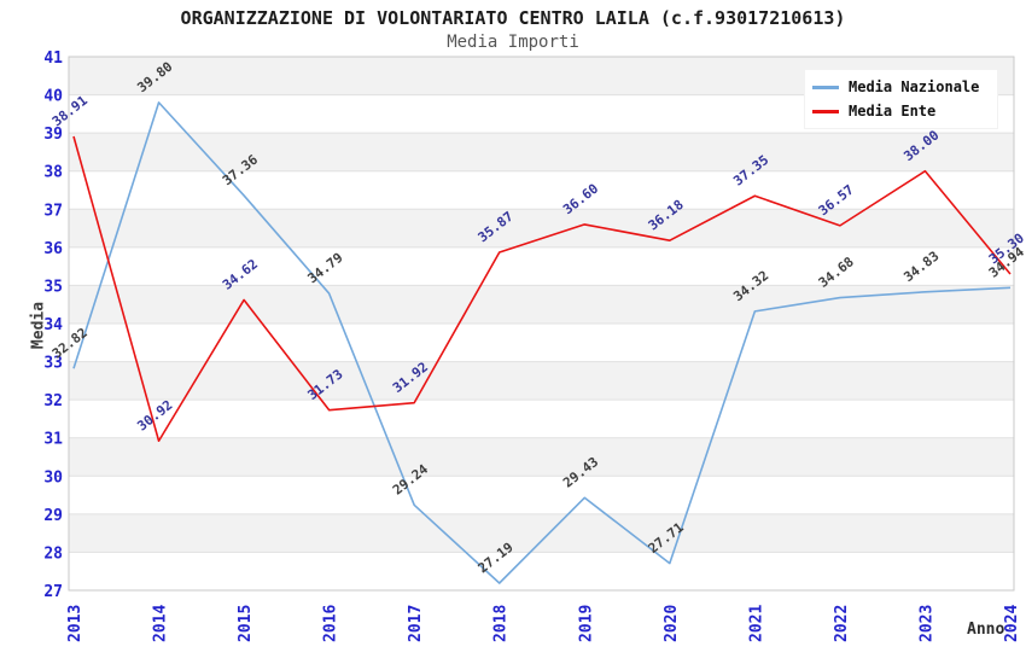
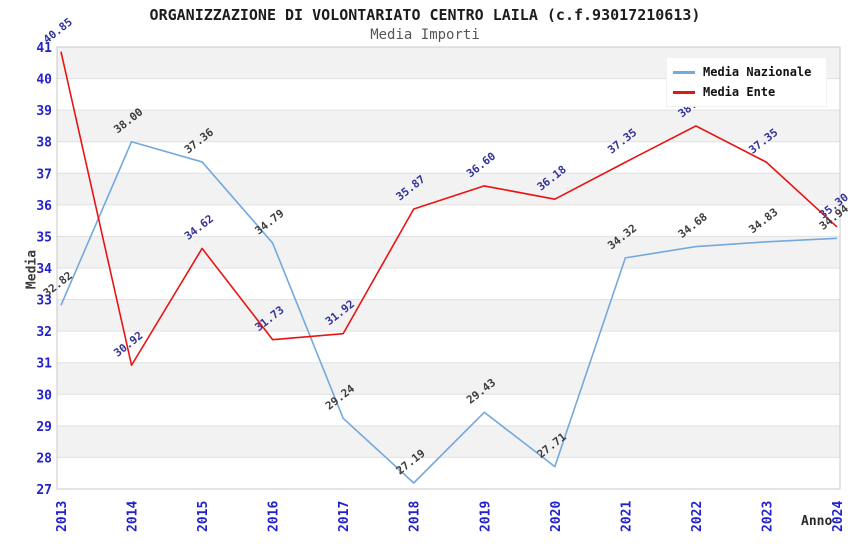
Media Ente/2013: 38.91 -> 40.85
Media Nazionale/2014: 39.80 -> 38.00
Media Ente/2022: 36.57 -> 38.50
Media Ente/2023: 38.00 -> 37.35
